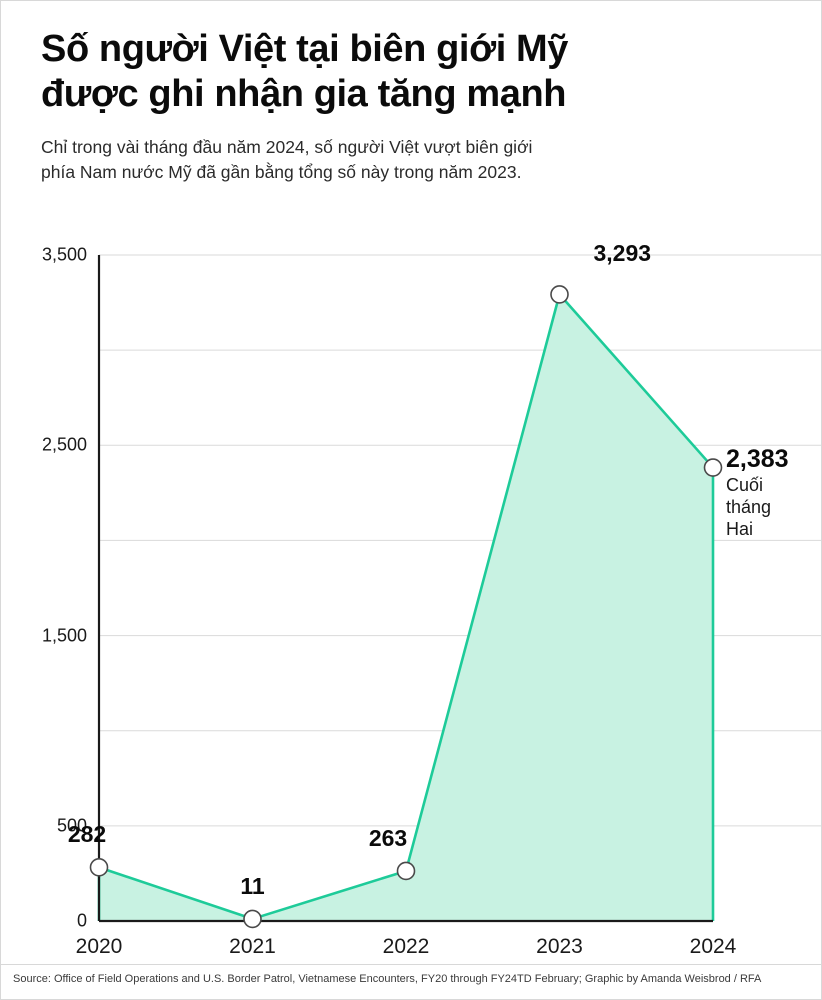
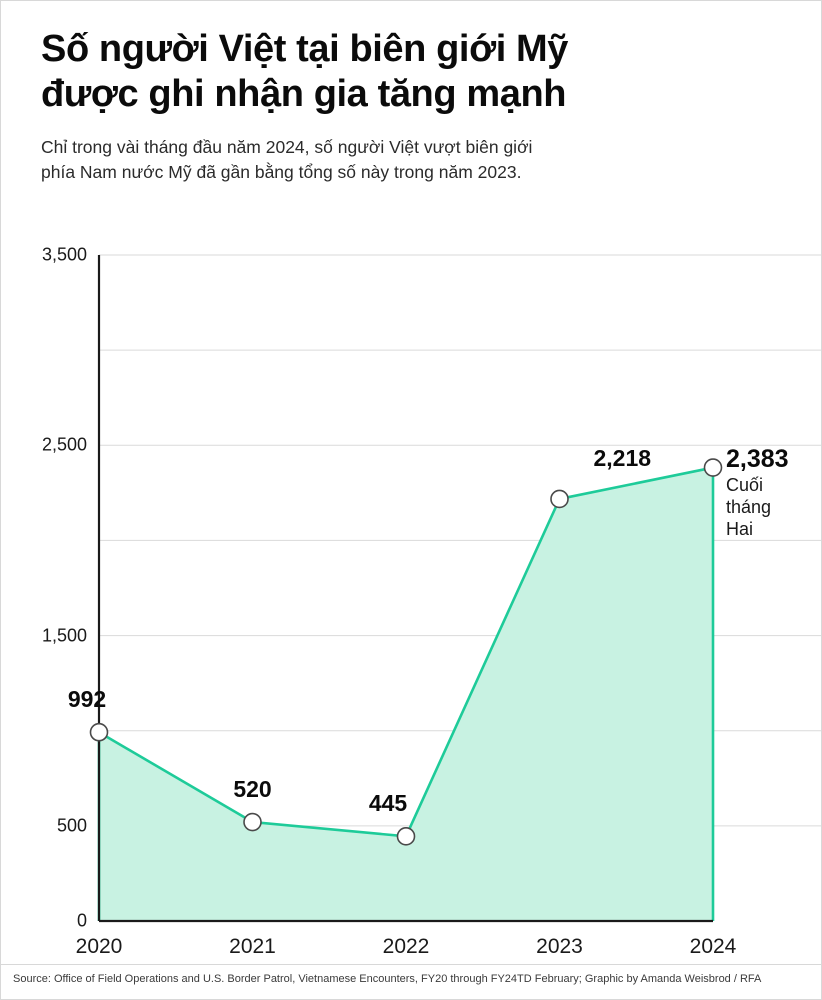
2020: 282 -> 992
2021: 11 -> 520
2022: 263 -> 445
2023: 3,293 -> 2,218
